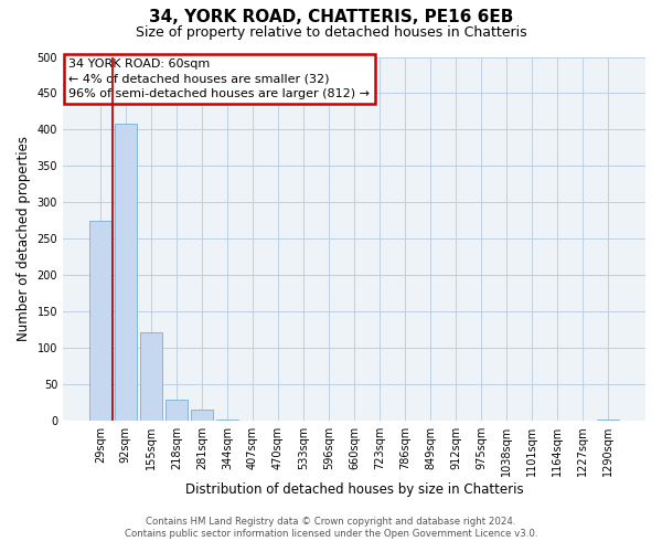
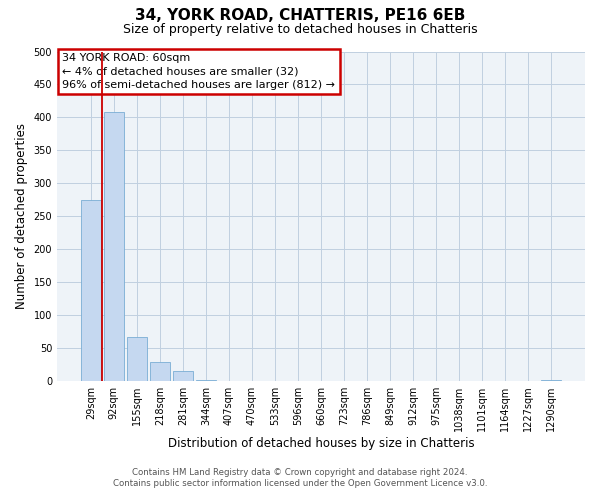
155sqm: 122 -> 66
